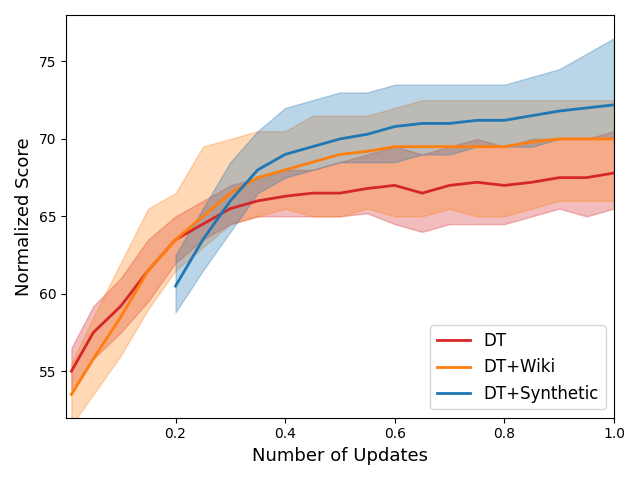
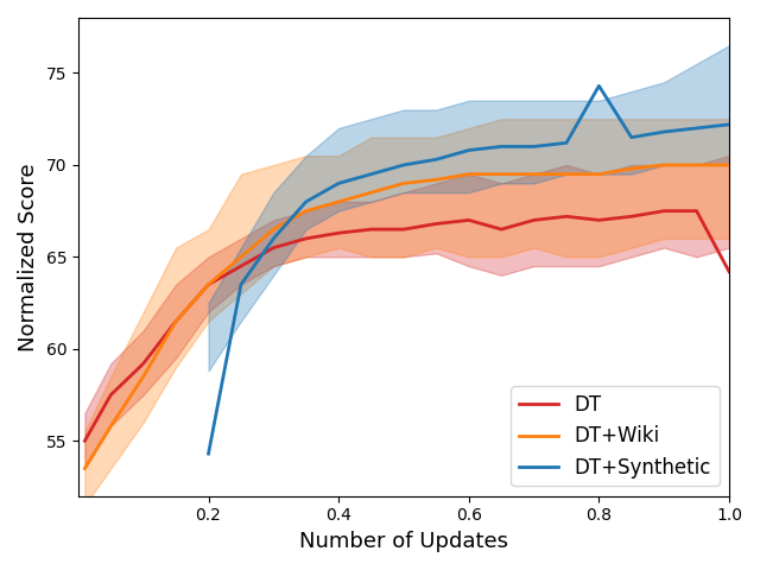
DT+Synthetic/0.2: 60.5 -> 54.3
DT+Synthetic/0.8: 71.2 -> 74.3
DT/1.0: 67.8 -> 64.2
